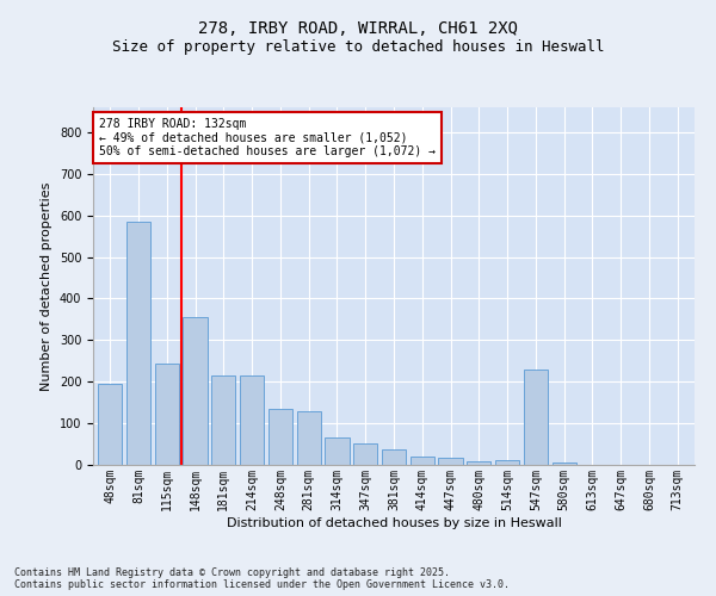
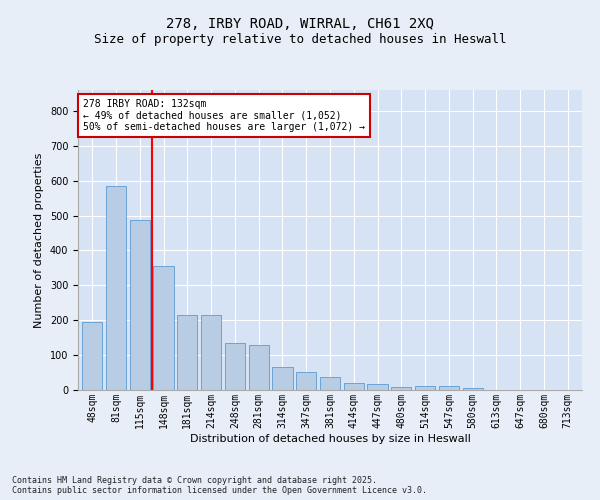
115sqm: 245 -> 488
547sqm: 230 -> 12
